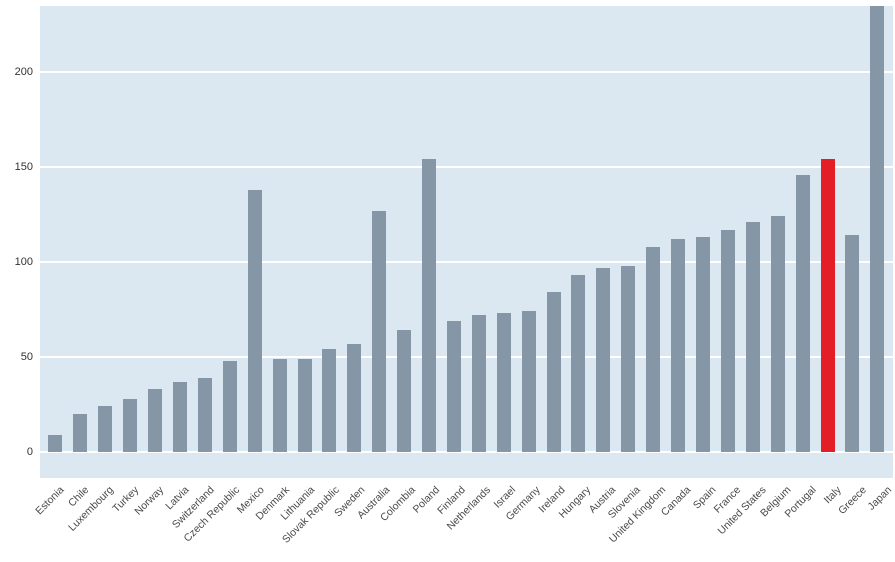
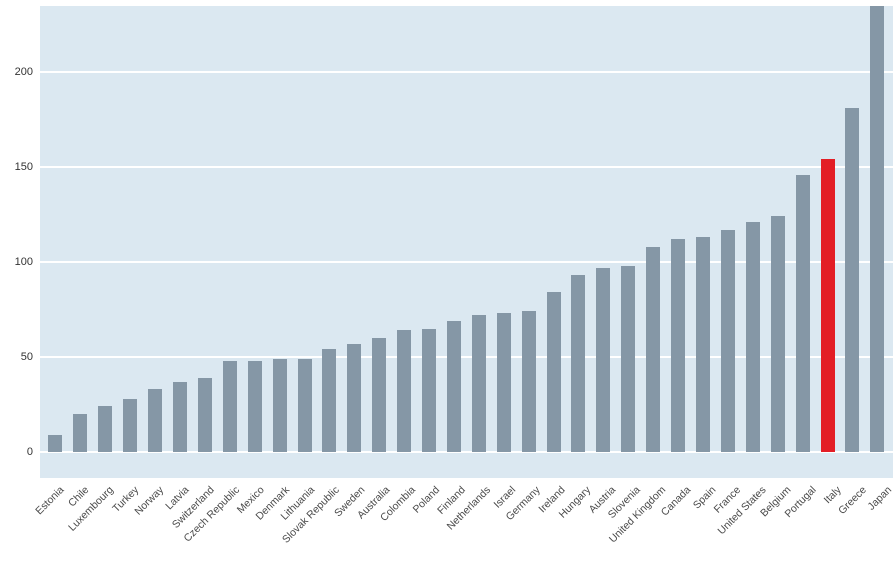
Mexico: 138 -> 48
Australia: 127 -> 60
Poland: 154 -> 65
Greece: 114 -> 181
